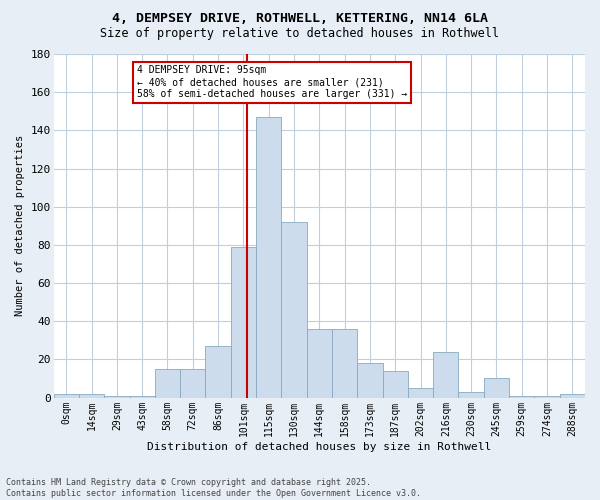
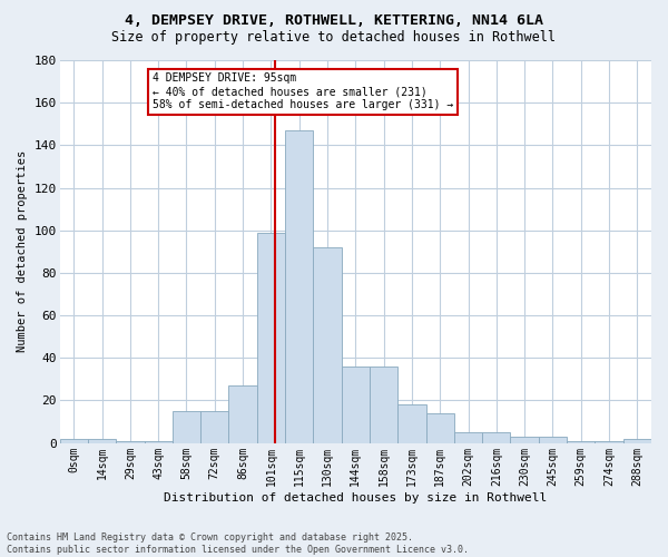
101sqm: 79 -> 99
216sqm: 24 -> 5
245sqm: 10 -> 3
